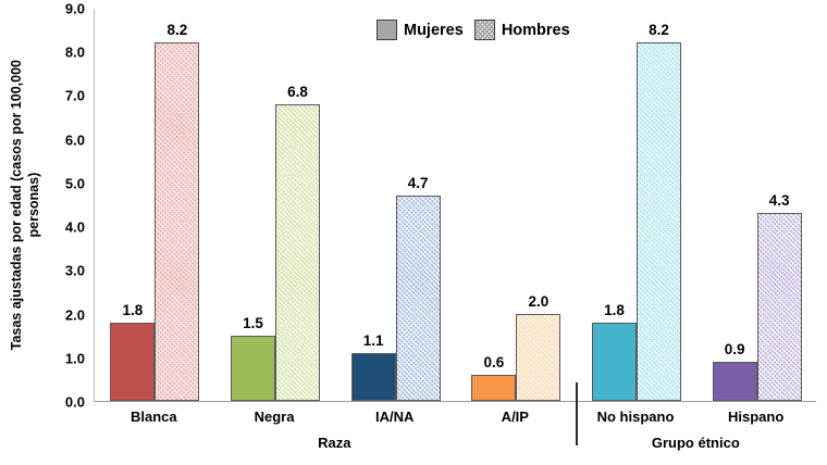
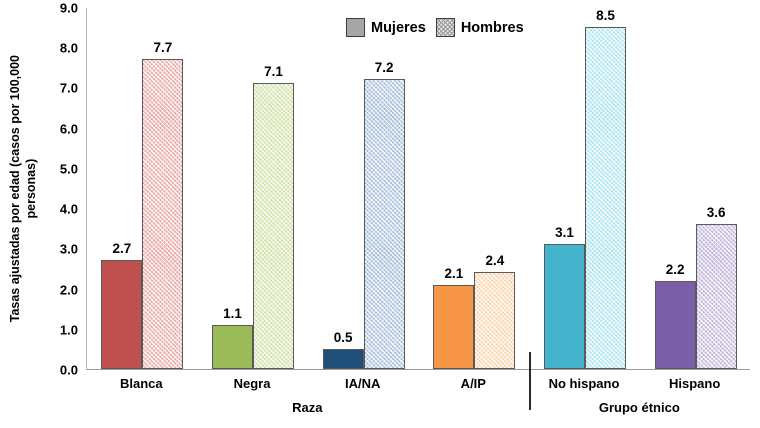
Mujeres/Blanca: 1.8 -> 2.7
Hombres/Blanca: 8.2 -> 7.7
Mujeres/Negra: 1.5 -> 1.1
Hombres/Negra: 6.8 -> 7.1
Mujeres/IA/NA: 1.1 -> 0.5
Hombres/IA/NA: 4.7 -> 7.2
Mujeres/A/IP: 0.6 -> 2.1
Hombres/A/IP: 2.0 -> 2.4
Mujeres/No hispano: 1.8 -> 3.1
Hombres/No hispano: 8.2 -> 8.5
Mujeres/Hispano: 0.9 -> 2.2
Hombres/Hispano: 4.3 -> 3.6
